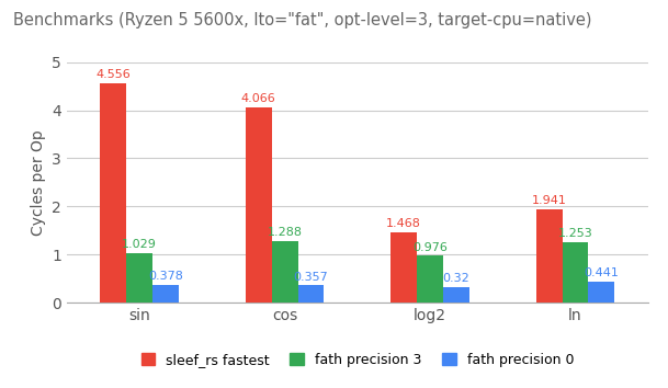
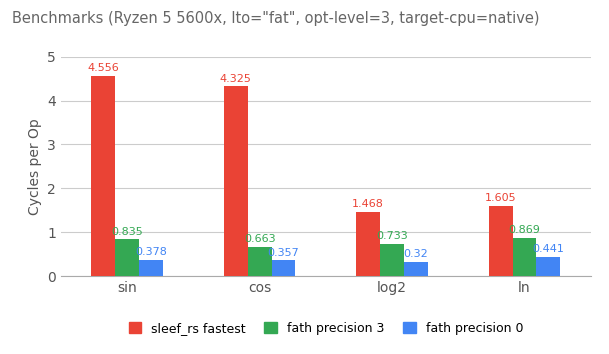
fath precision 3/sin: 1.029 -> 0.835
sleef_rs fastest/cos: 4.066 -> 4.325
fath precision 3/cos: 1.288 -> 0.663
fath precision 3/log2: 0.976 -> 0.733
sleef_rs fastest/ln: 1.941 -> 1.605
fath precision 3/ln: 1.253 -> 0.869
